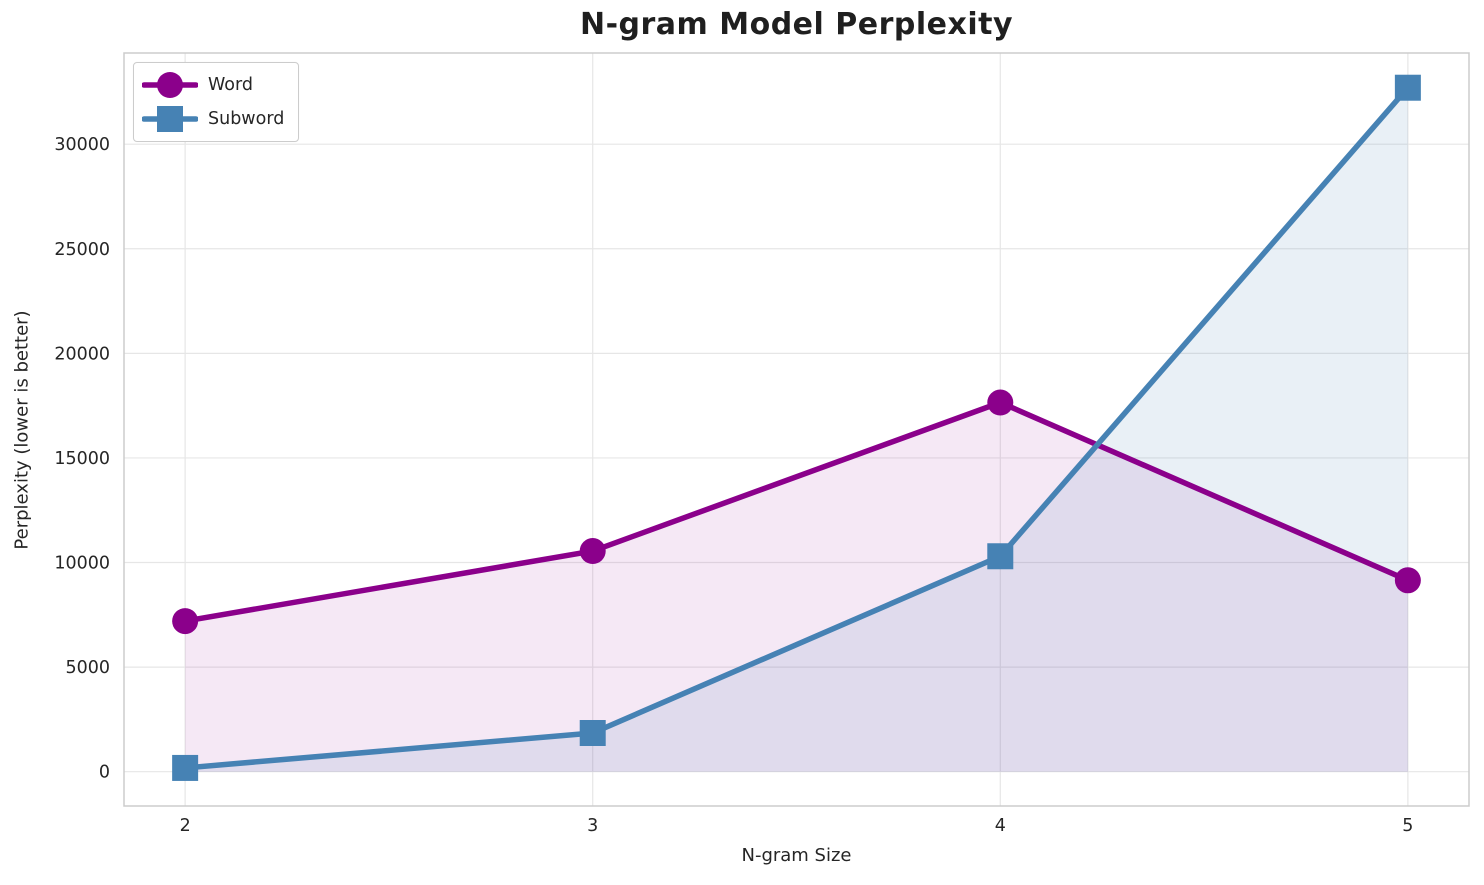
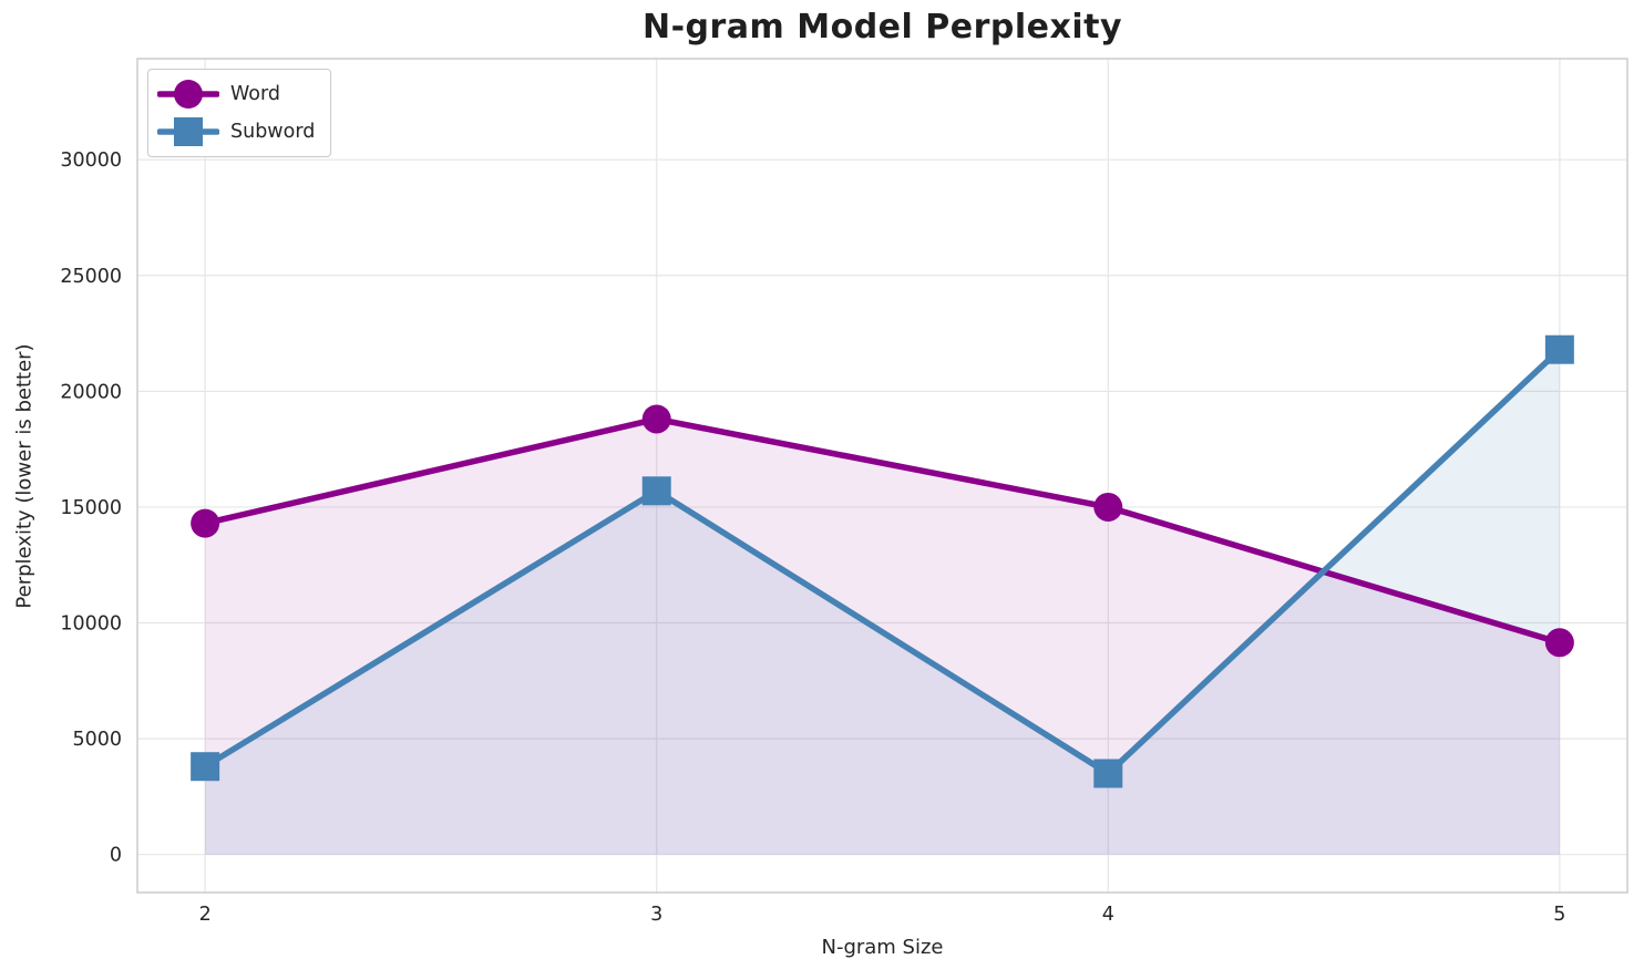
Word/2: 7200 -> 14300
Subword/2: 200 -> 3800
Word/3: 10600 -> 18800
Subword/3: 1800 -> 15700
Word/4: 17600 -> 15000
Subword/4: 10300 -> 3500
Subword/5: 32700 -> 21800
